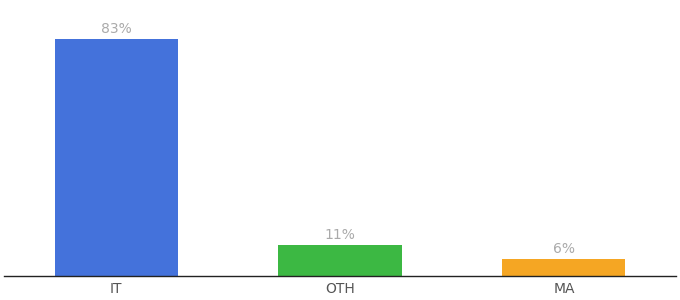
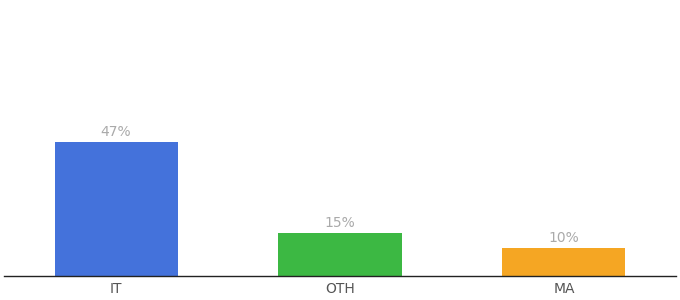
IT: 83% -> 47%
OTH: 11% -> 15%
MA: 6% -> 10%
